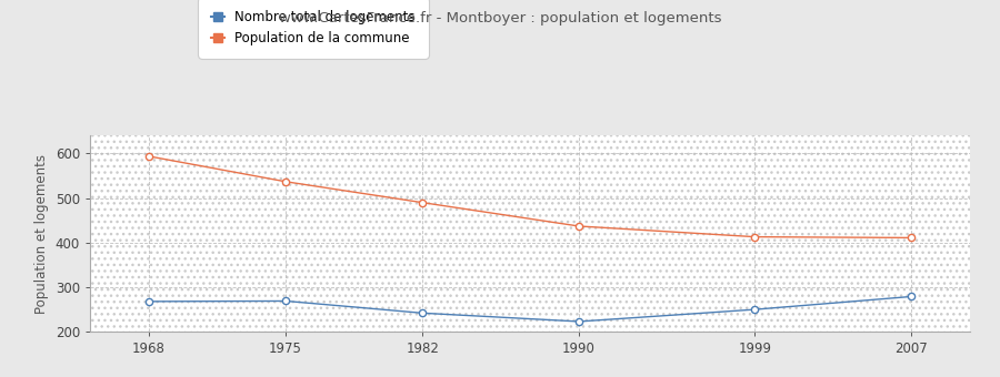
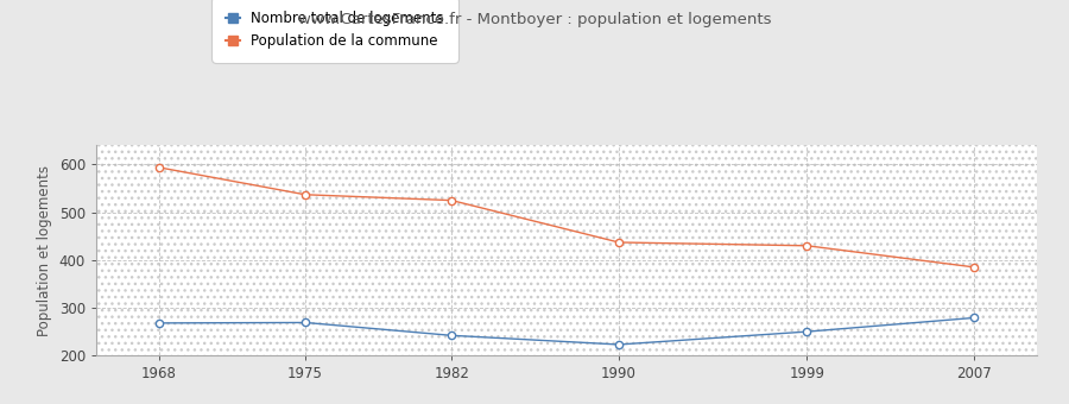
Population de la commune/1982: 490 -> 525
Population de la commune/1999: 413 -> 430
Population de la commune/2007: 411 -> 385
